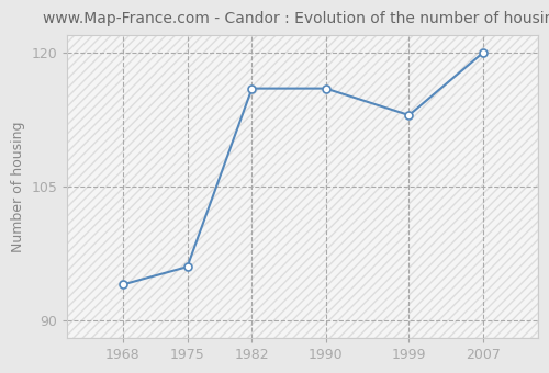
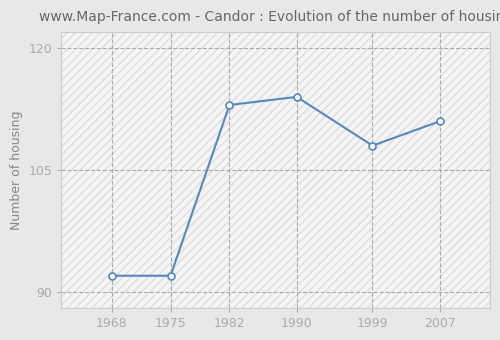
1968: 94 -> 92
1975: 96 -> 92
1982: 116 -> 113
1990: 116 -> 114
1999: 113 -> 108
2007: 120 -> 111
